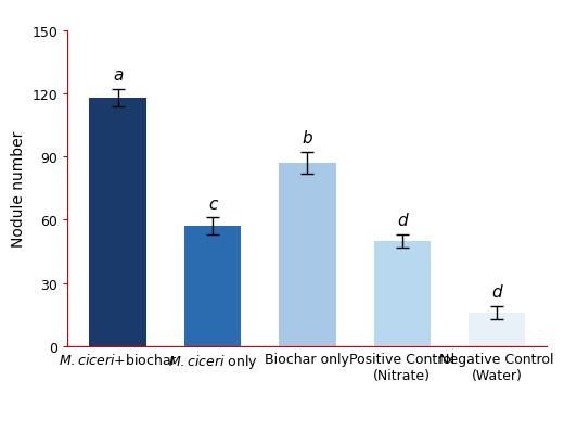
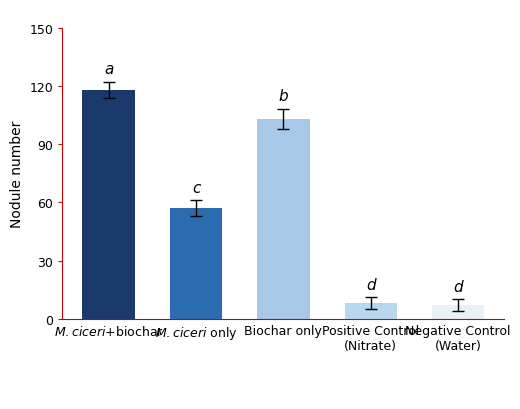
Biochar only: 87 -> 103
Positive Control (Nitrate): 50 -> 8
Negative Control (Water): 16 -> 7
